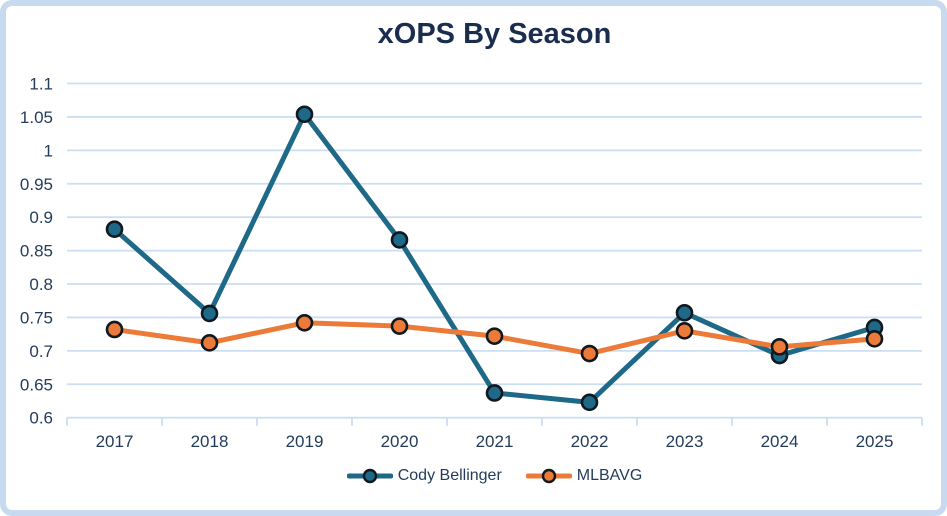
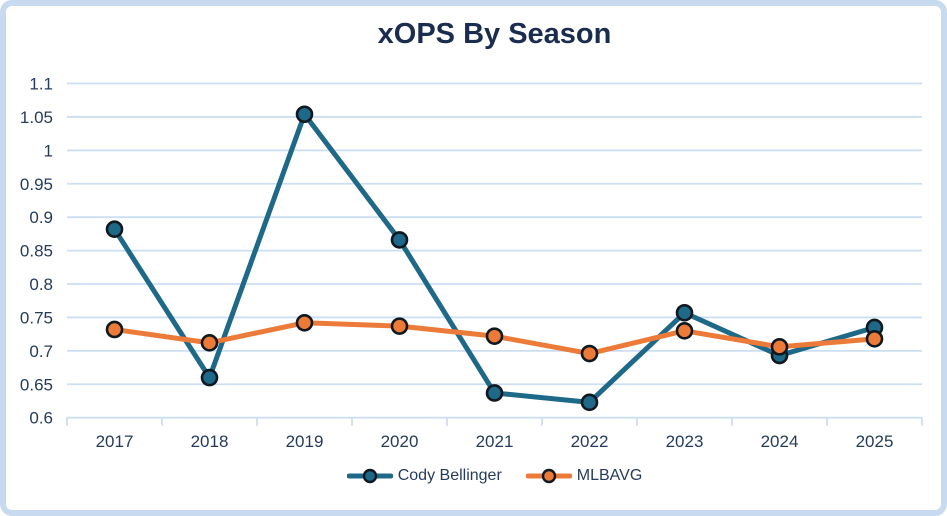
Cody Bellinger/2018: 0.76 -> 0.66
